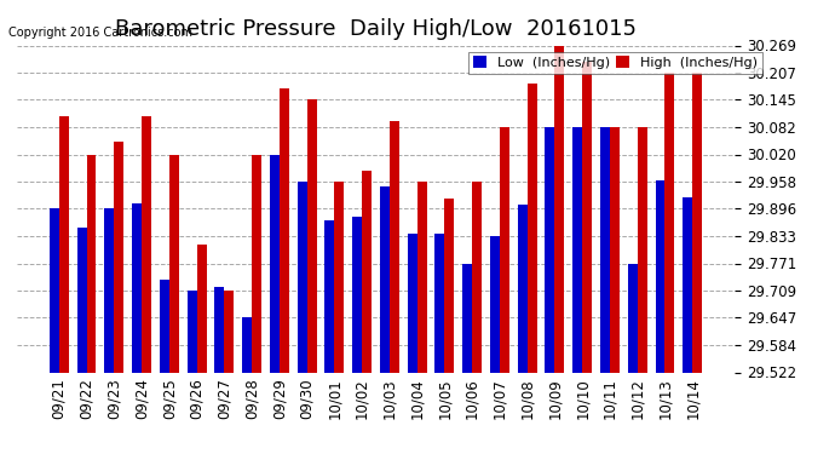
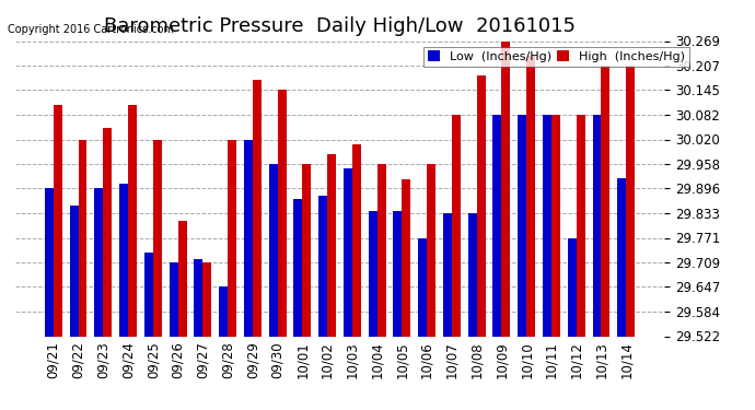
High (Inches/Hg)/10/03: 30.095 -> 30.007
Low (Inches/Hg)/10/08: 29.905 -> 29.833
Low (Inches/Hg)/10/13: 29.960 -> 30.082
